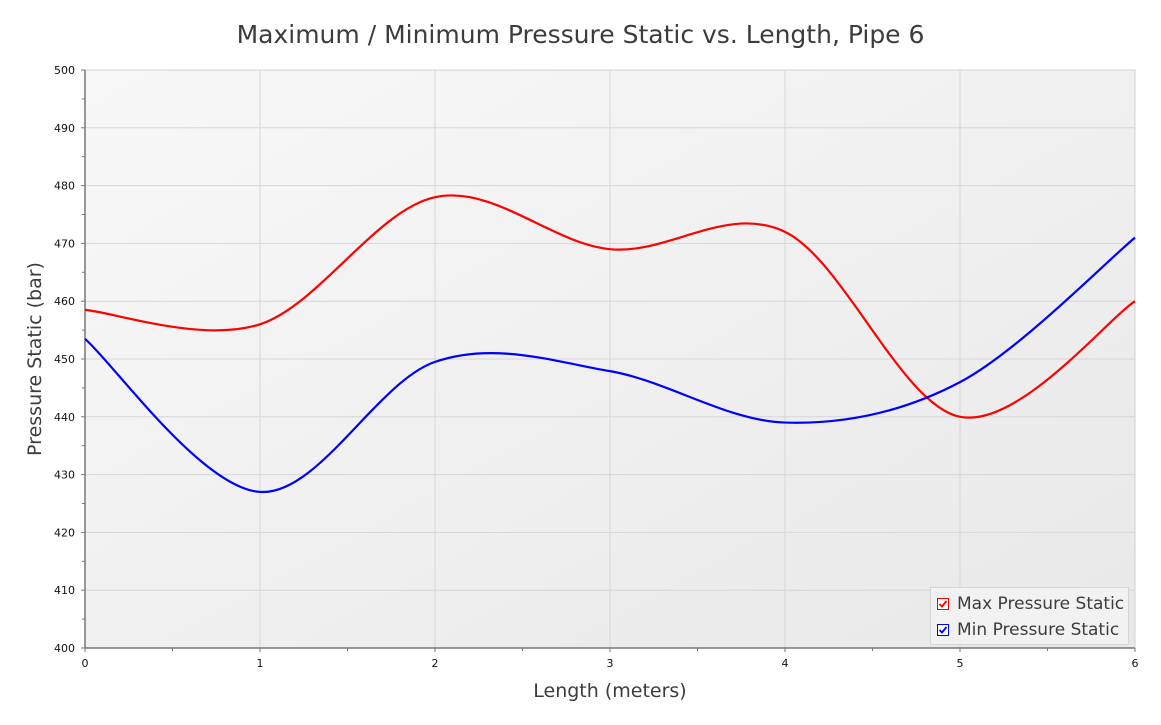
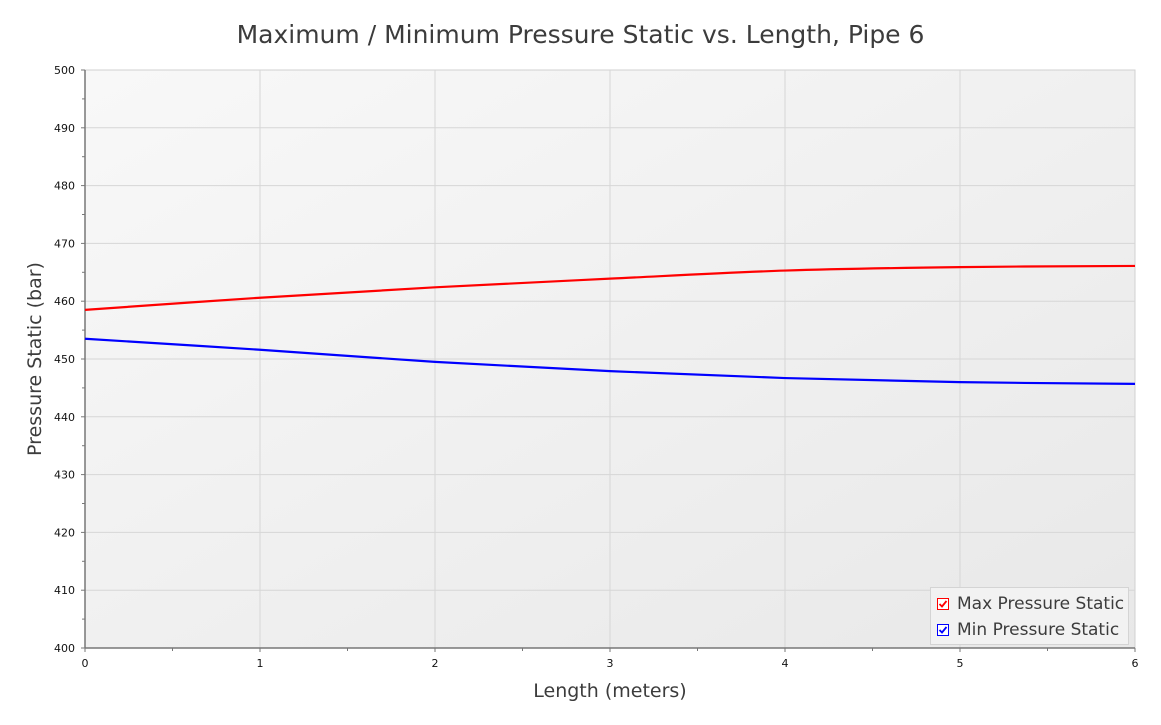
Max Pressure Static/1: 456 -> 461
Min Pressure Static/1: 427 -> 452
Max Pressure Static/2: 478 -> 462
Max Pressure Static/3: 469 -> 464
Max Pressure Static/4: 472 -> 465
Min Pressure Static/4: 439 -> 447
Max Pressure Static/5: 440 -> 466
Max Pressure Static/6: 460 -> 466
Min Pressure Static/6: 471 -> 446
